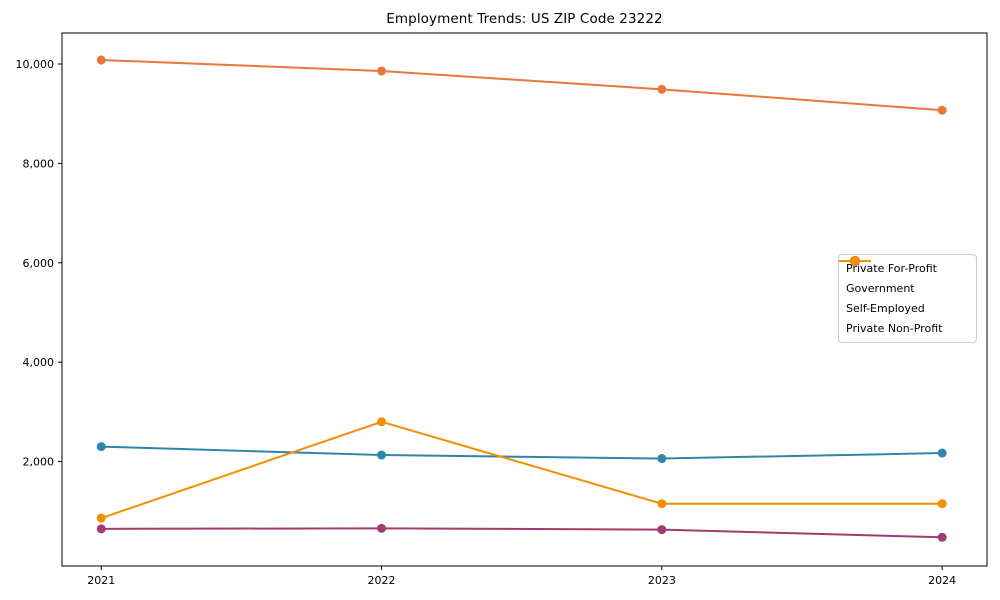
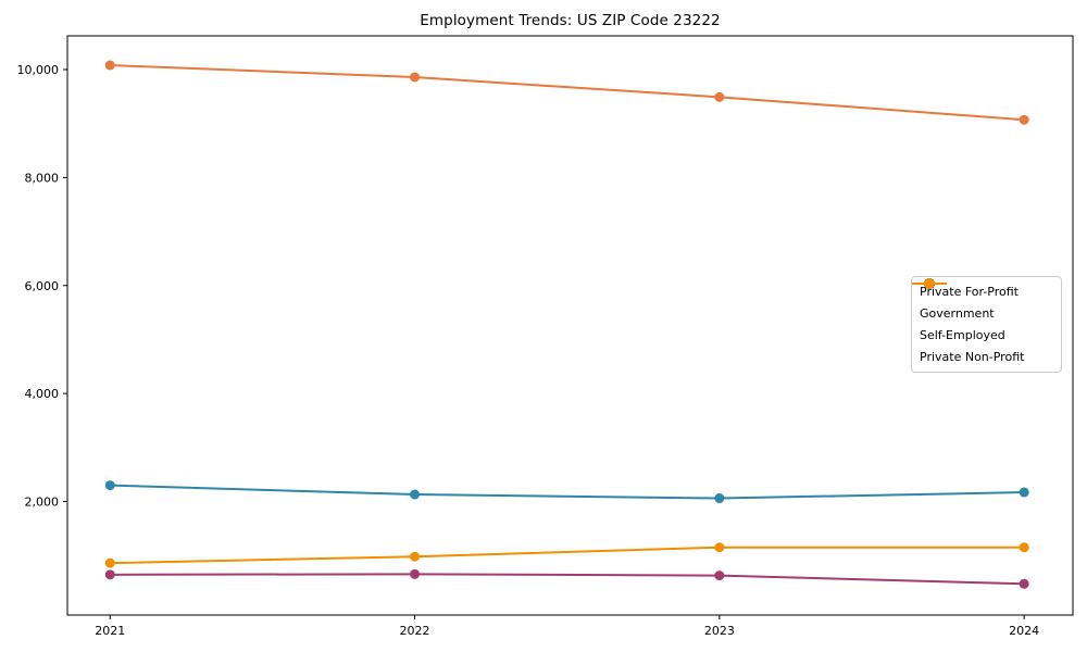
Private Non-Profit/2022: 2800 -> 1000
